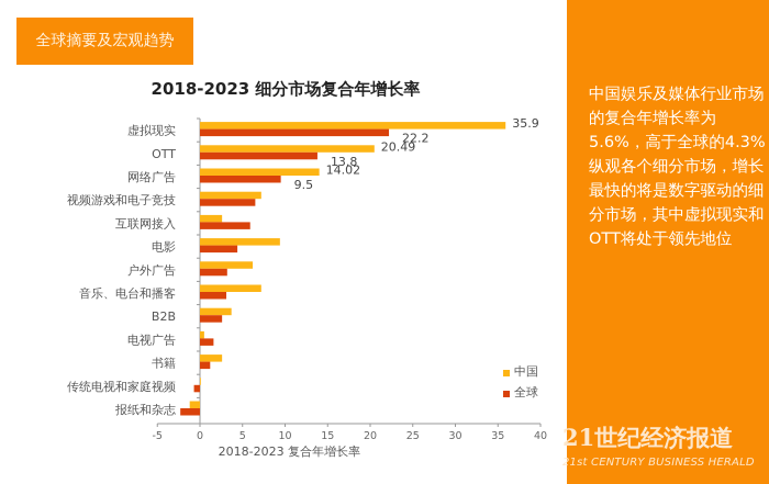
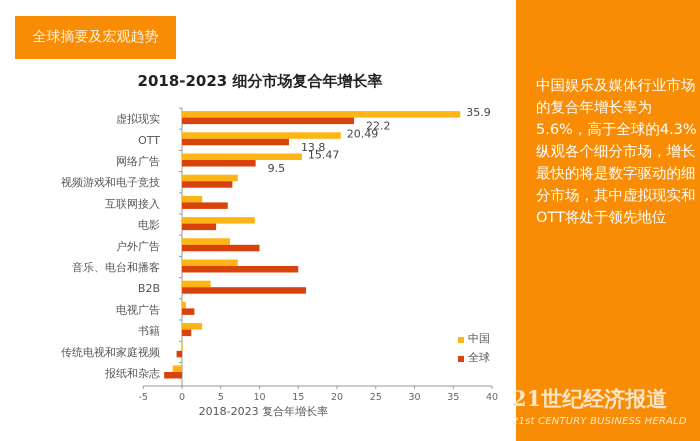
中国/网络广告: 14.02 -> 15.47
全球/户外广告: 3 -> 10
全球/音乐、电台和播客: 3 -> 15
全球/B2B: 3 -> 16
